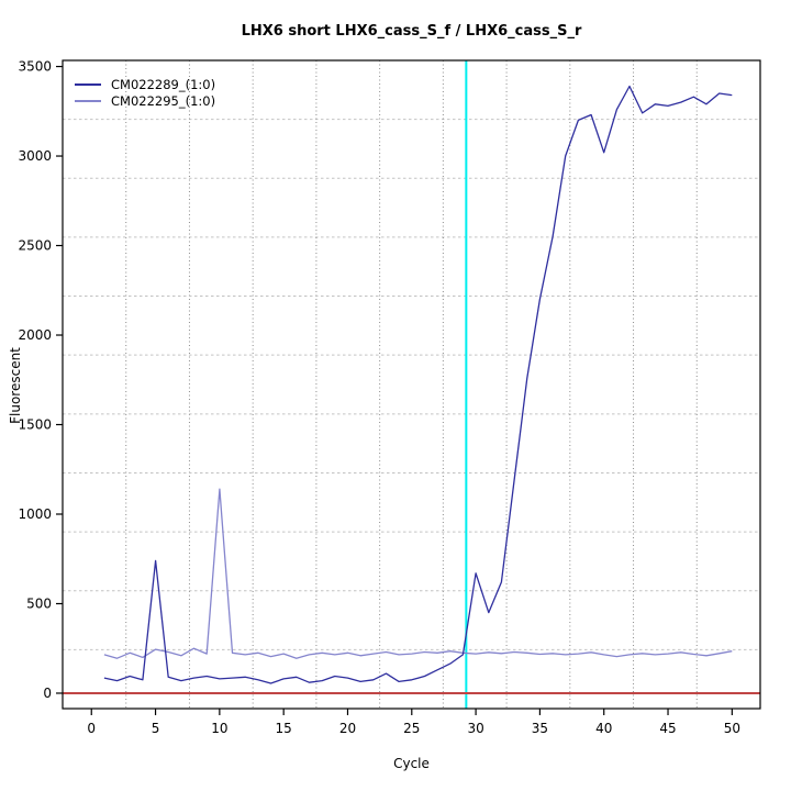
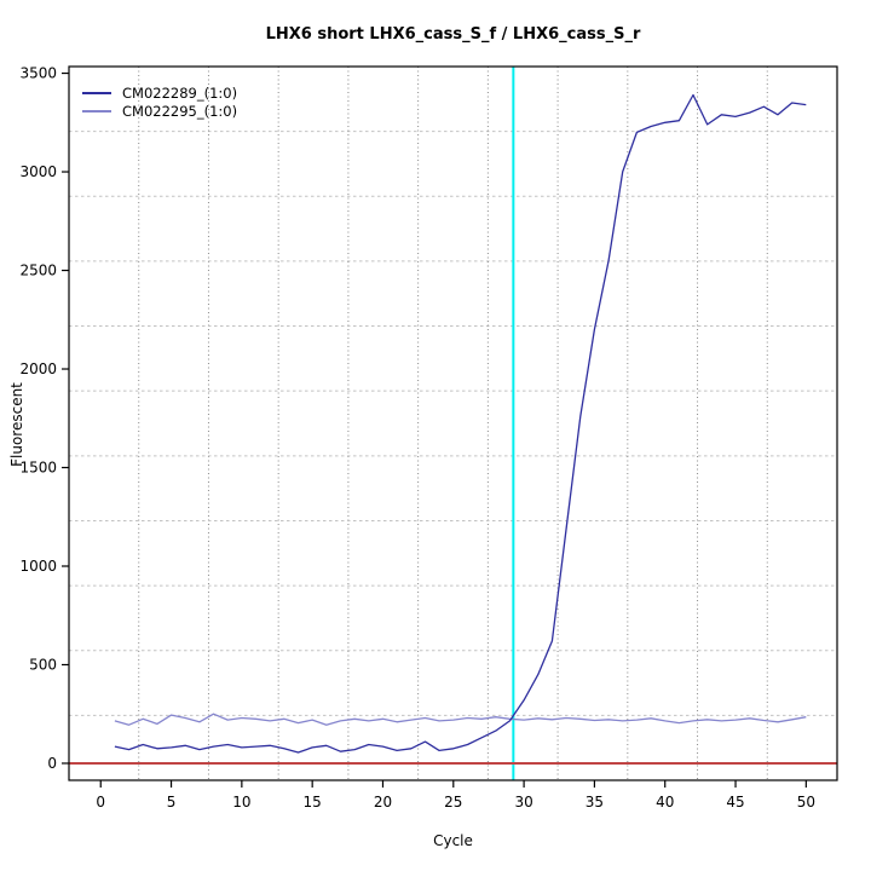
CM022289_(1:0)/5: 740 -> 80
CM022295_(1:0)/10: 1140 -> 230
CM022289_(1:0)/30: 670 -> 320
CM022289_(1:0)/40: 3020 -> 3250
